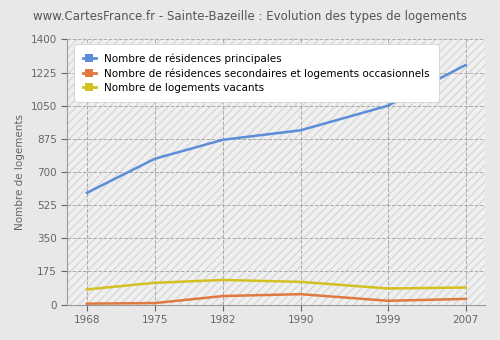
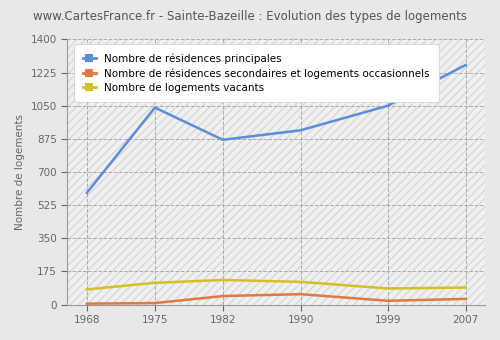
Nombre de résidences principales/1975: 770 -> 1040
